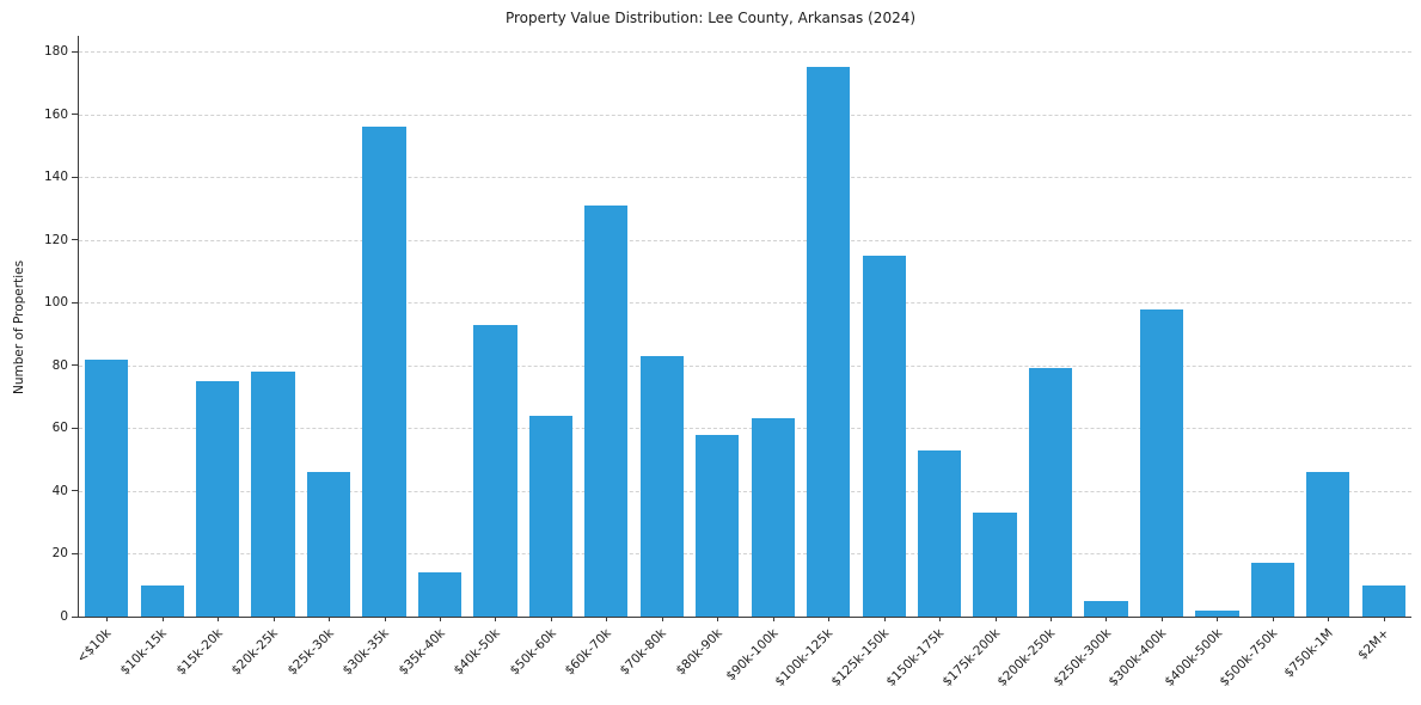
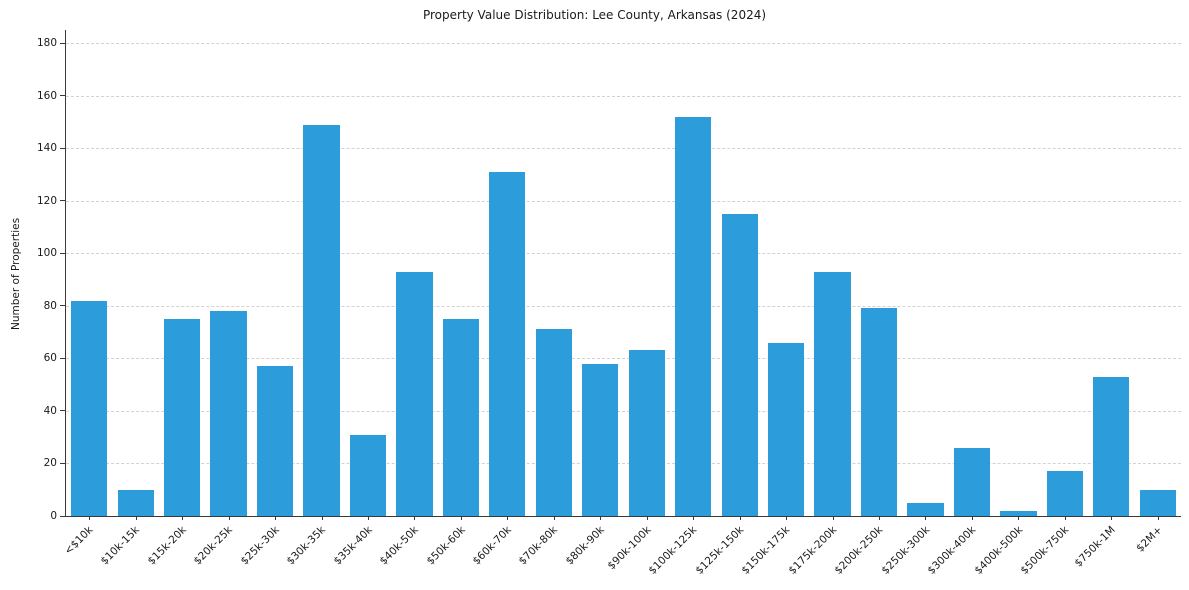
$25k-30k: 46 -> 57
$30k-35k: 156 -> 149
$35k-40k: 14 -> 31
$50k-60k: 64 -> 75
$70k-80k: 83 -> 71
$100k-125k: 175 -> 152
$150k-175k: 53 -> 66
$175k-200k: 33 -> 93
$300k-400k: 98 -> 26
$750k-1M: 46 -> 53
